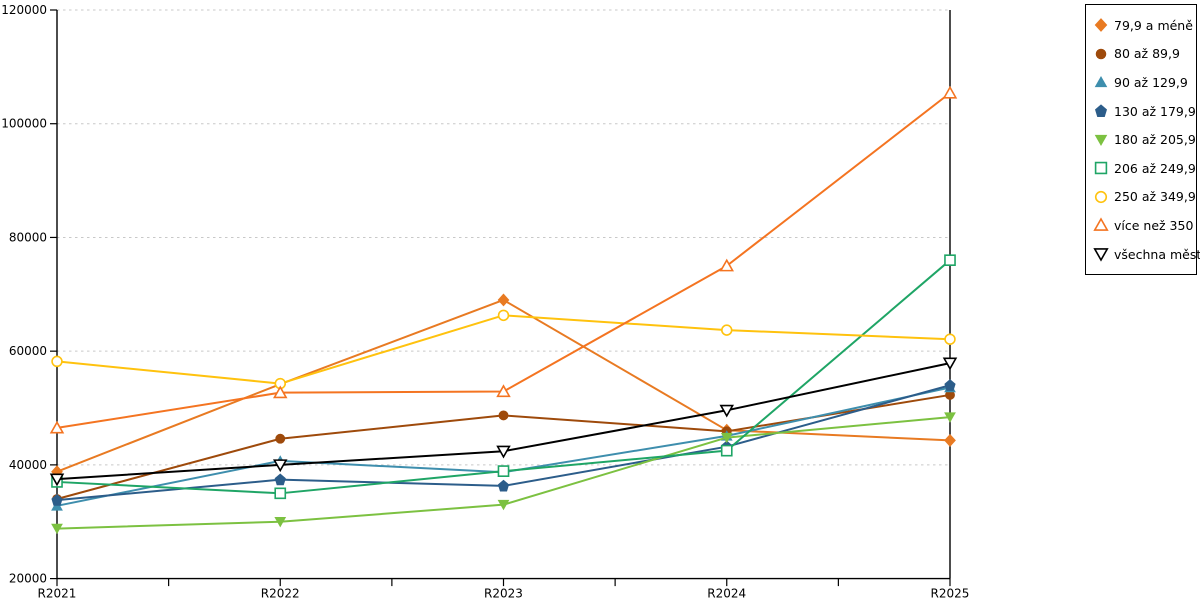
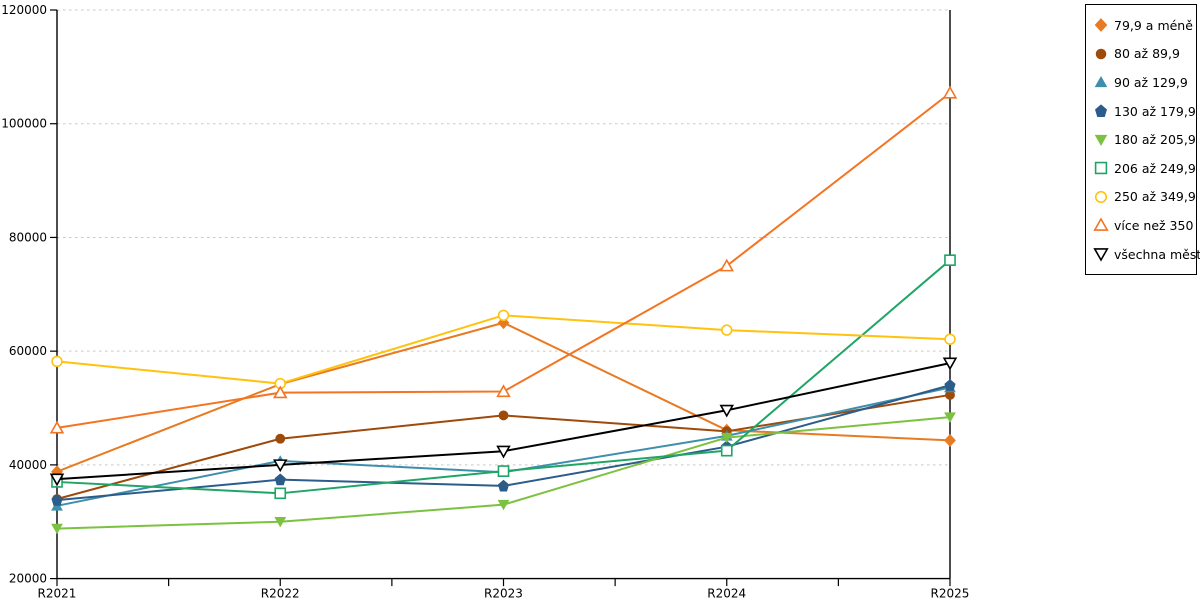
79,9 a méně/R2023: 69000 -> 65000
